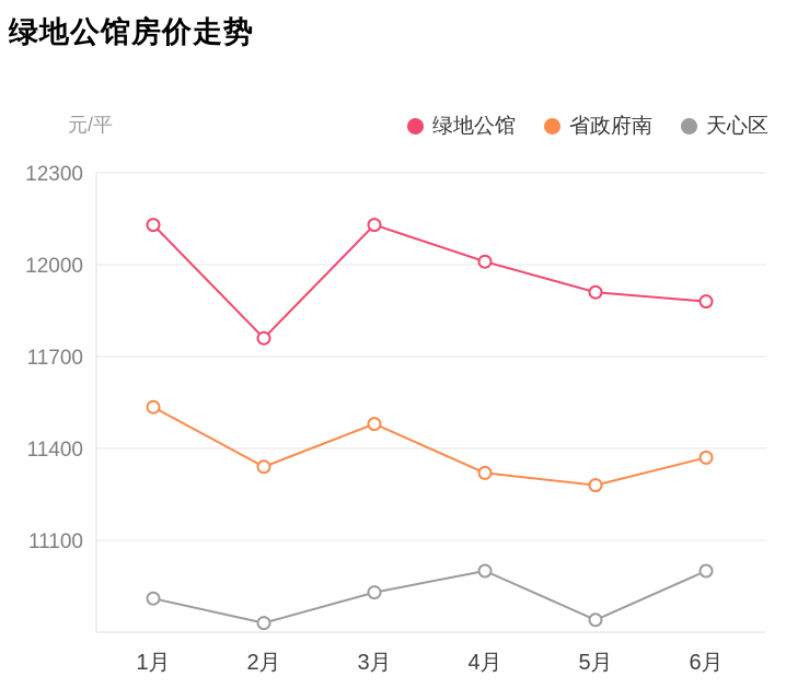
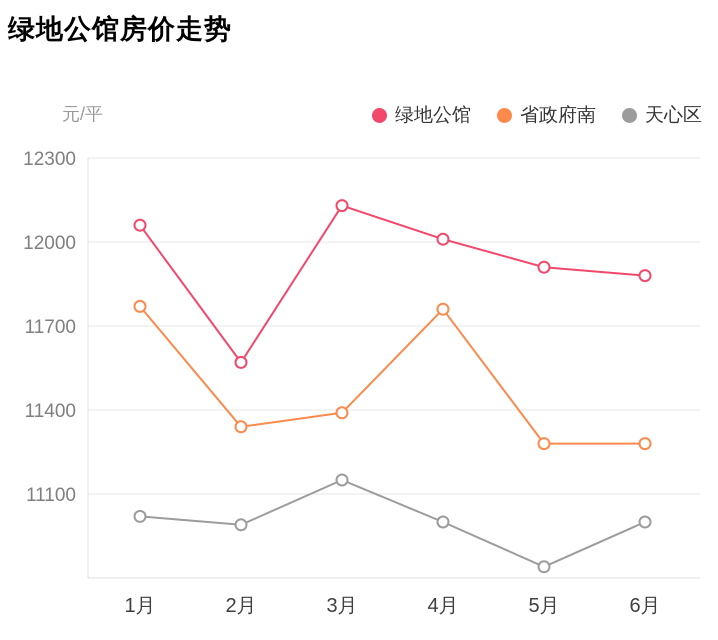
绿地公馆/1月: 12130 -> 12060
省政府南/1月: 11540 -> 11770
天心区/1月: 10910 -> 11020
绿地公馆/2月: 11760 -> 11570
天心区/2月: 10830 -> 10990
省政府南/3月: 11480 -> 11390
天心区/3月: 10930 -> 11150
省政府南/4月: 11320 -> 11760
省政府南/6月: 11370 -> 11280
